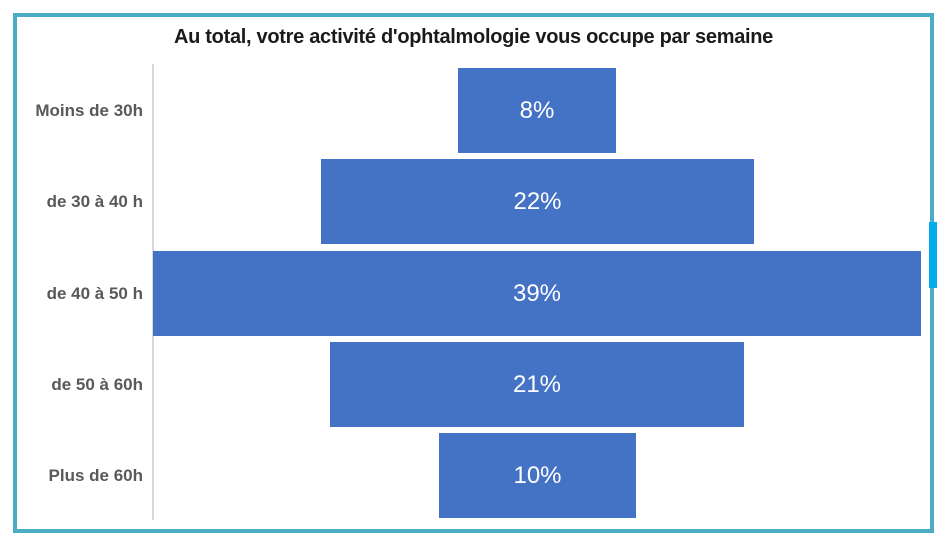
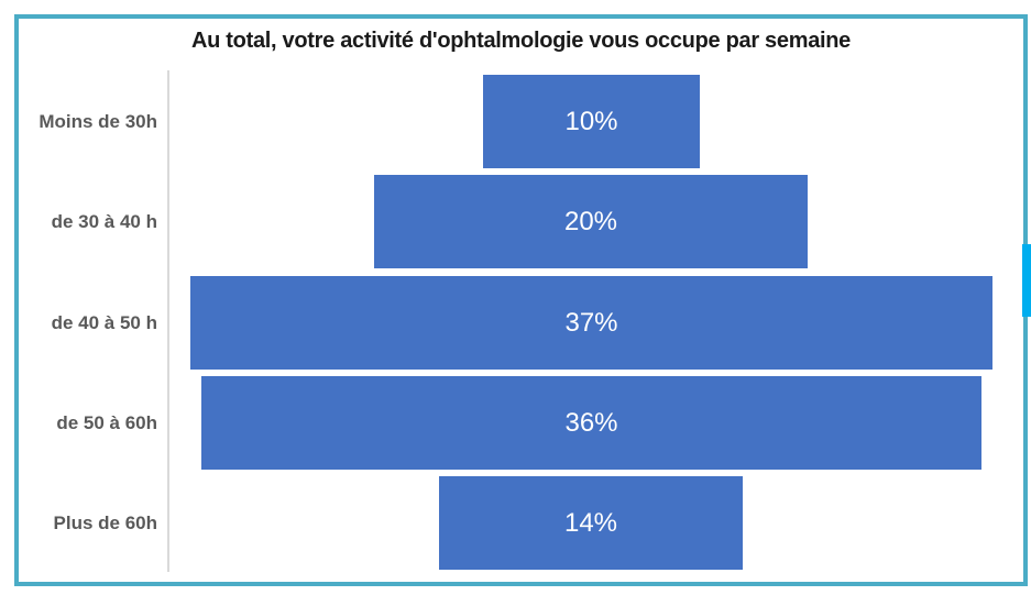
Moins de 30h: 8% -> 10%
de 30 à 40 h: 22% -> 20%
de 40 à 50 h: 39% -> 37%
de 50 à 60h: 21% -> 36%
Plus de 60h: 10% -> 14%
